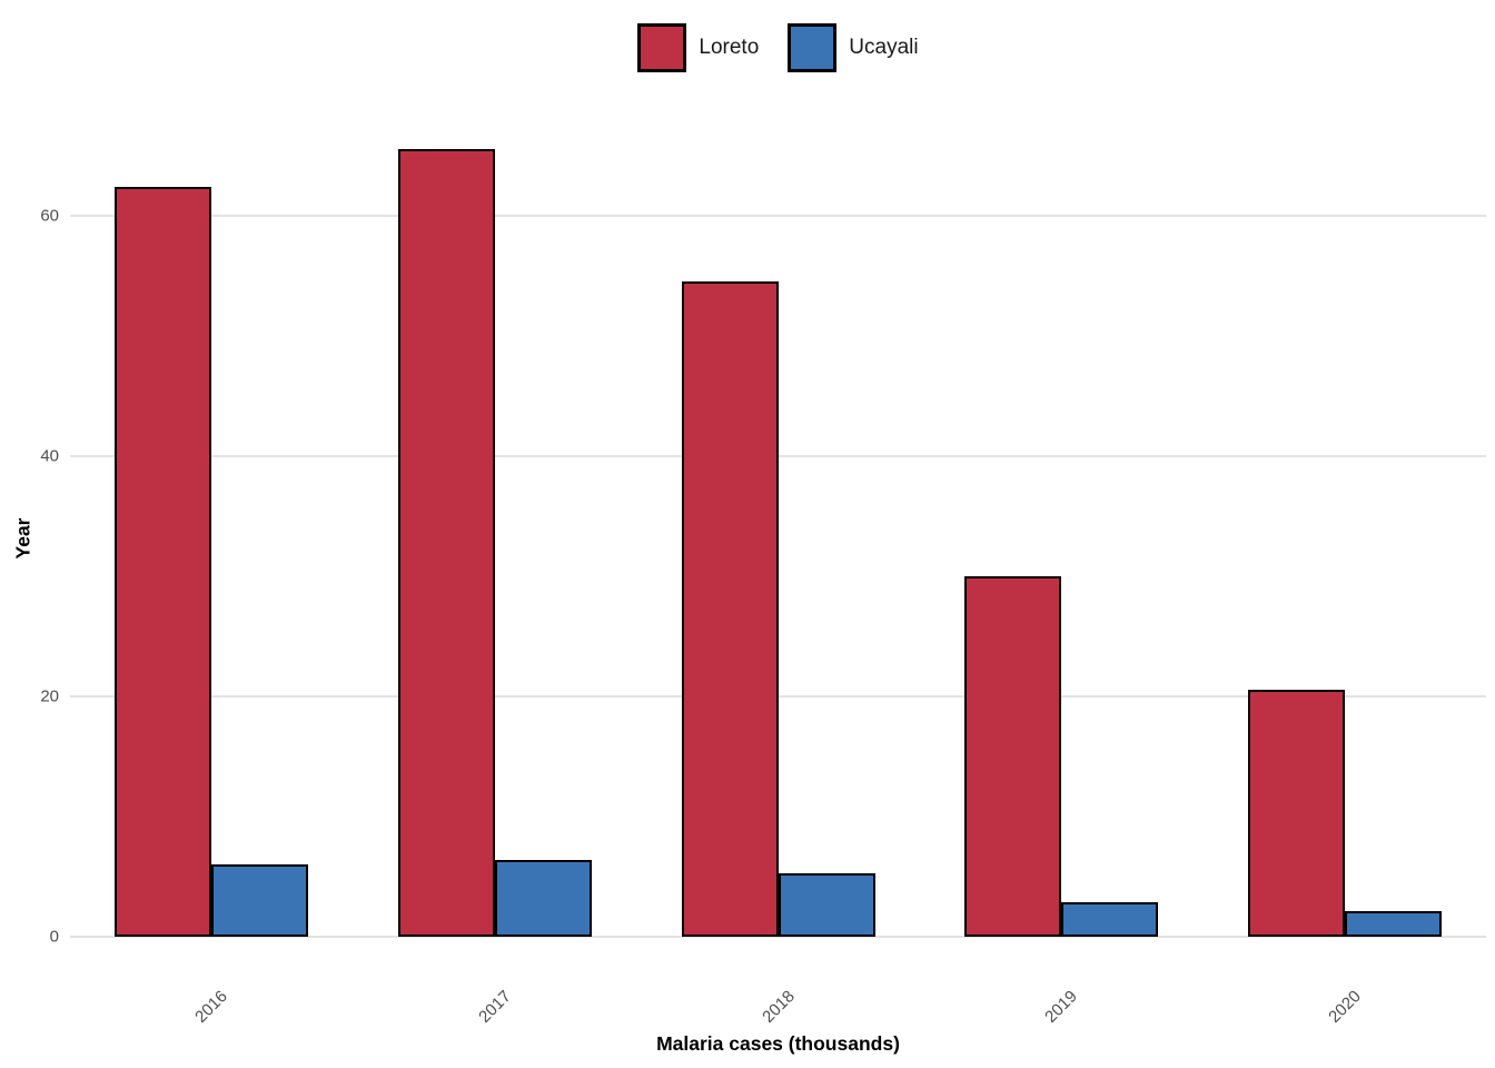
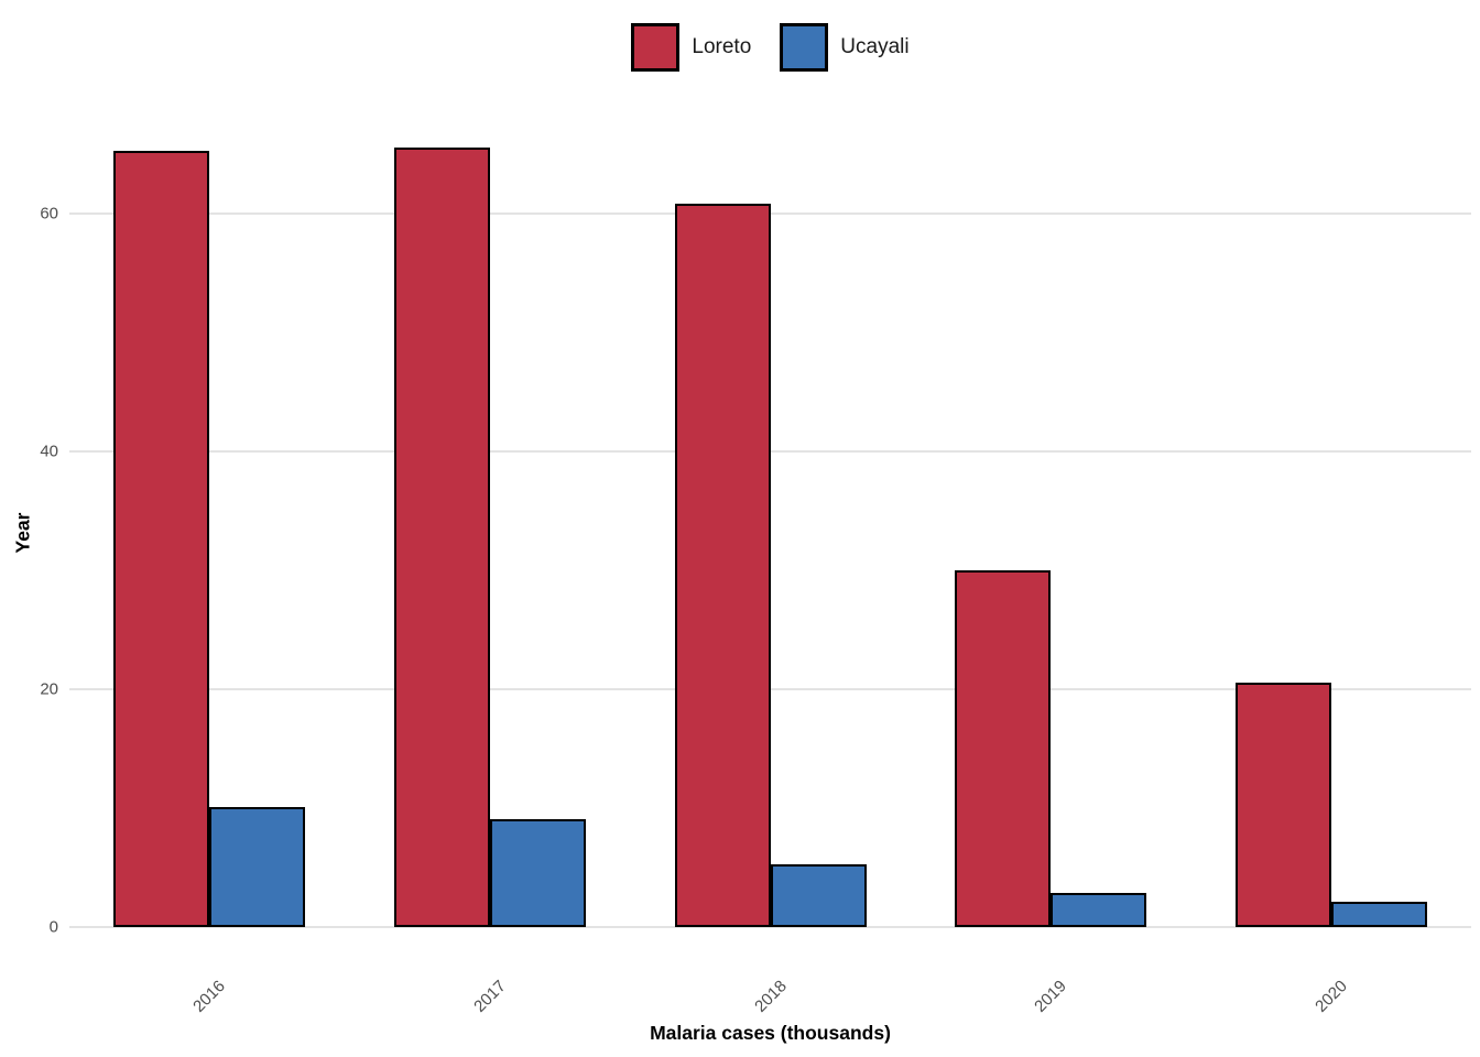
Loreto/2016: 62.4 -> 65.3
Ucayali/2016: 6.0 -> 10.1
Ucayali/2017: 6.4 -> 9.1
Loreto/2018: 54.5 -> 60.8
